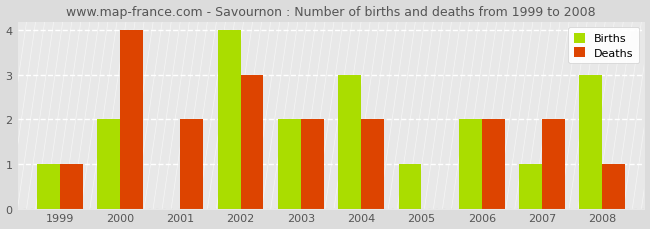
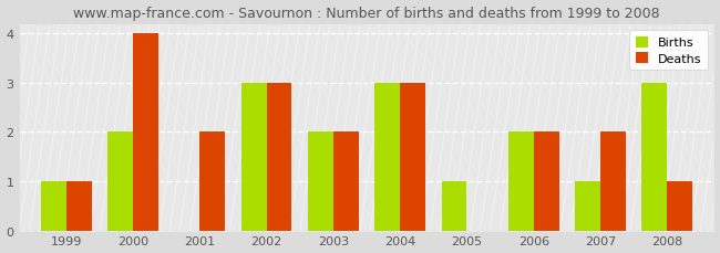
Births/2002: 4 -> 3
Deaths/2004: 2 -> 3
